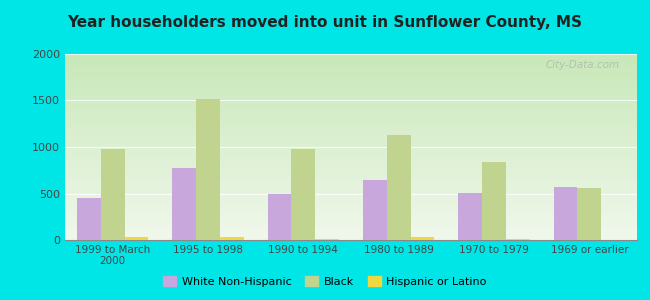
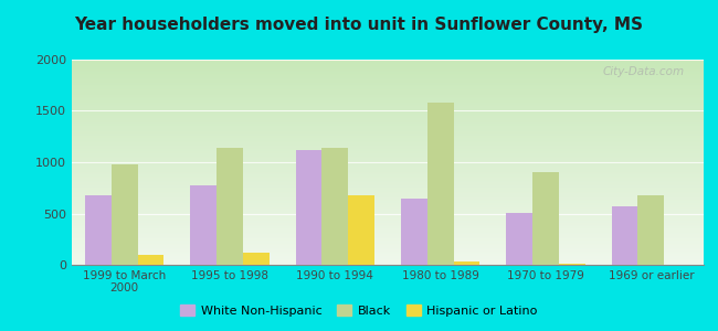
White Non-Hispanic/1999 to March 2000: 450 -> 680
Hispanic or Latino/1999 to March 2000: 30 -> 100
Black/1995 to 1998: 1520 -> 1140
Hispanic or Latino/1995 to 1998: 30 -> 120
White Non-Hispanic/1990 to 1994: 500 -> 1120
Black/1990 to 1994: 980 -> 1140
Hispanic or Latino/1990 to 1994: 10 -> 680
Black/1980 to 1989: 1120 -> 1580
Black/1970 to 1979: 840 -> 900
Black/1969 or earlier: 560 -> 680
